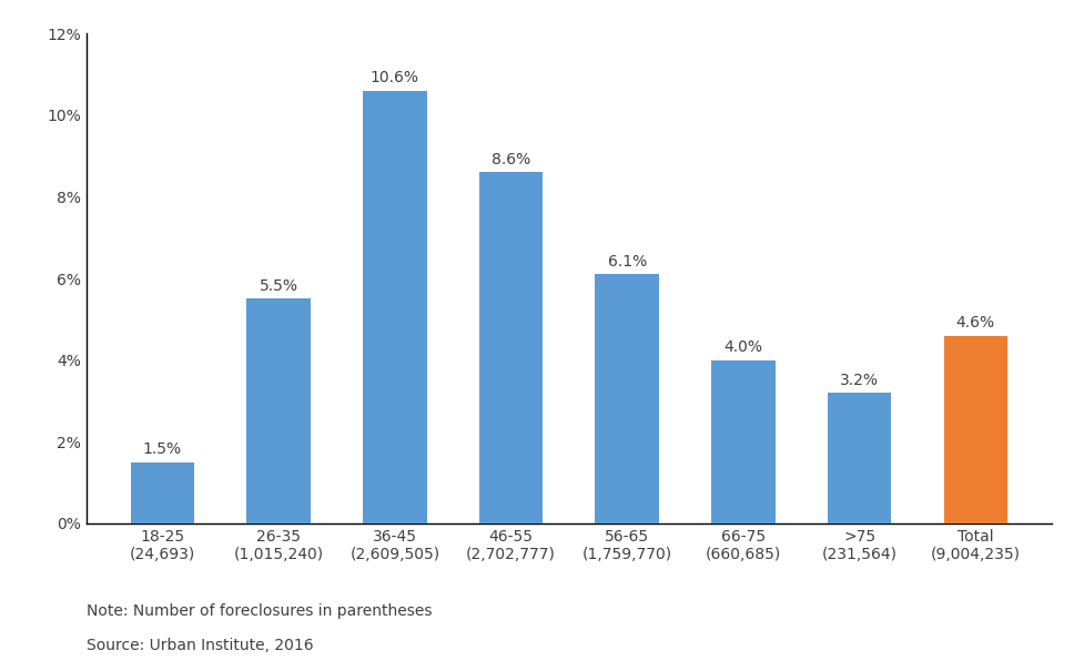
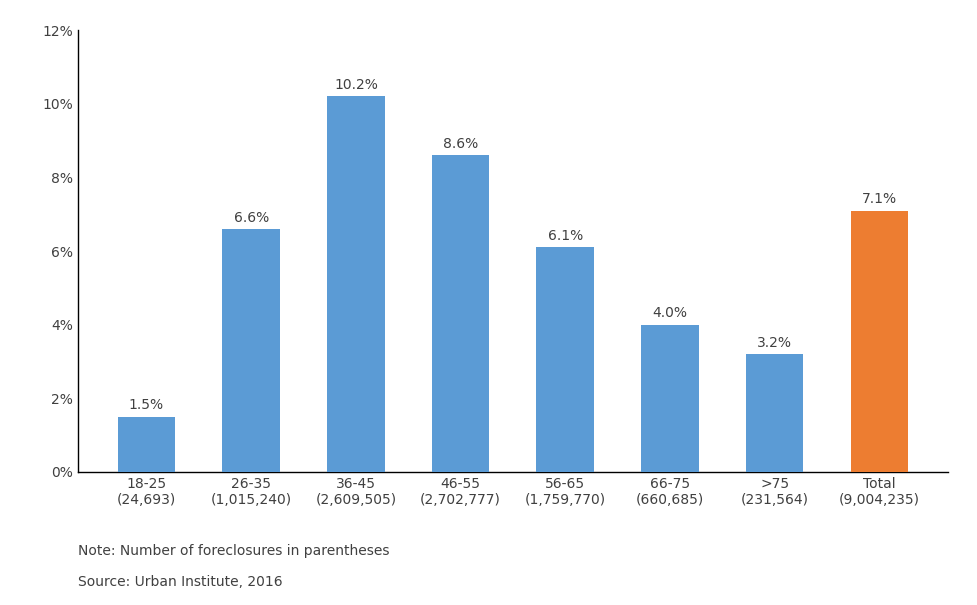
26-35 (1,015,240): 5.5% -> 6.6%
36-45 (2,609,505): 10.6% -> 10.2%
Total (9,004,235): 4.6% -> 7.1%
